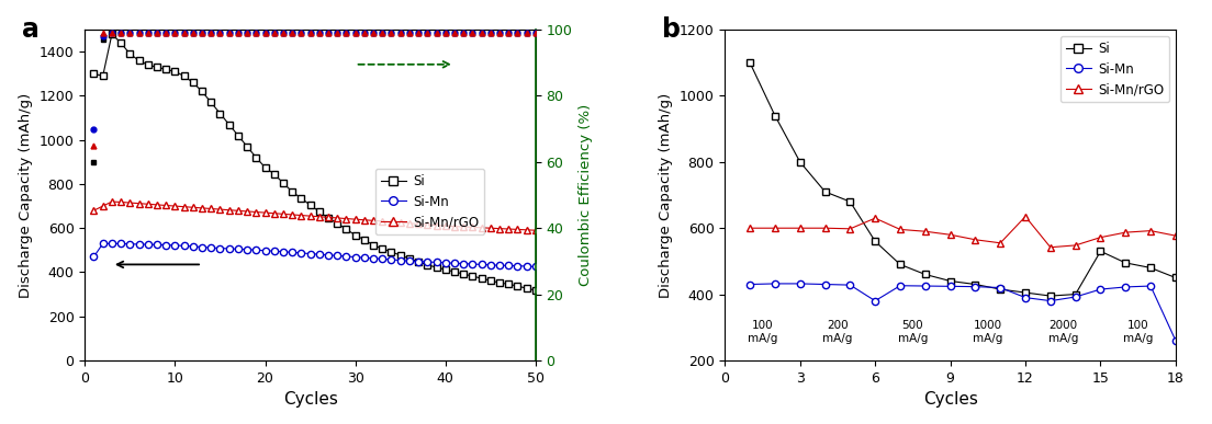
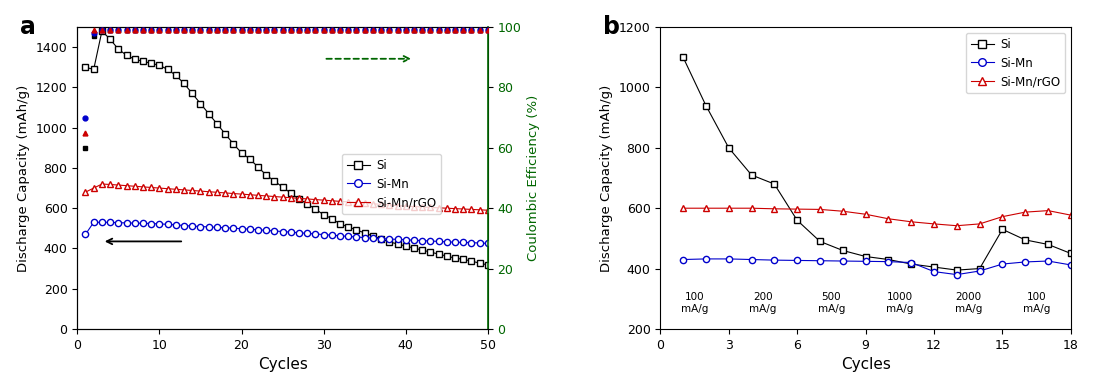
Si-Mn/6: 380 -> 427
Si-Mn/rGO/6: 630 -> 597
Si-Mn/rGO/12: 635 -> 548
Si-Mn/18: 260 -> 412
